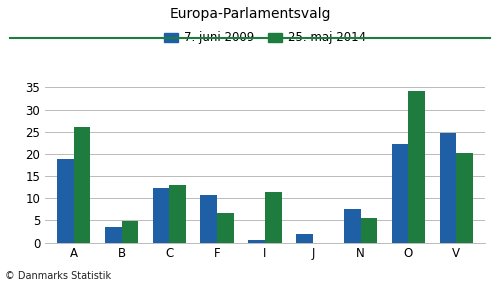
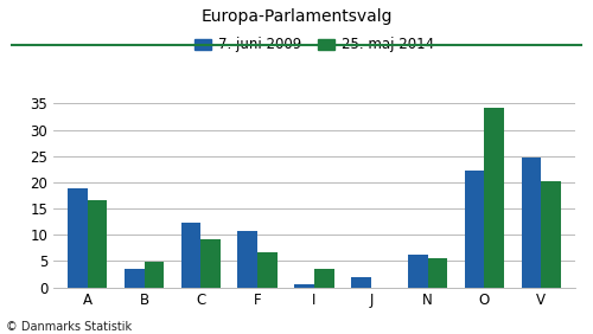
25. maj 2014/A: 26.0 -> 16.7
25. maj 2014/C: 13.0 -> 9.1
25. maj 2014/I: 11.5 -> 3.5
7. juni 2009/N: 7.5 -> 6.1
